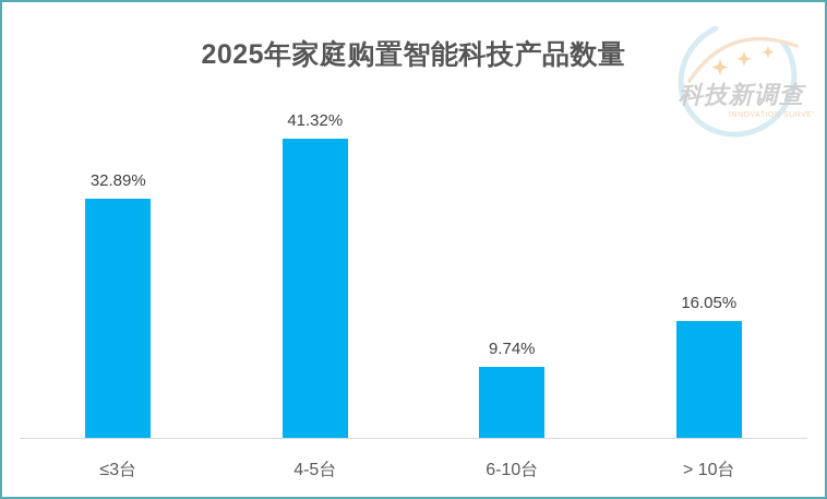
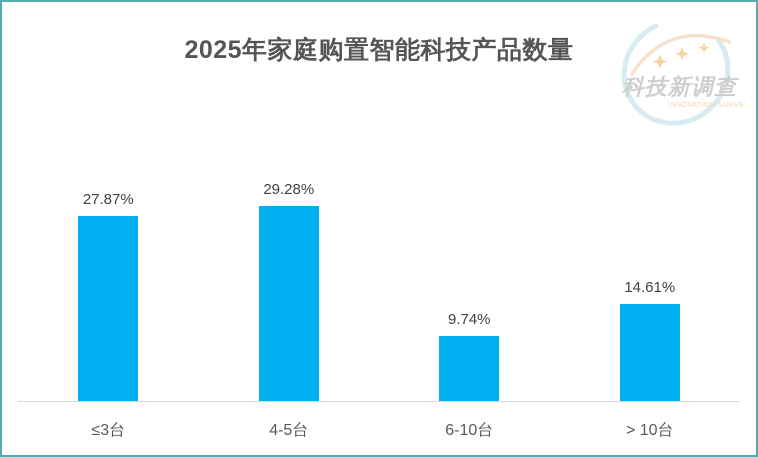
≤3台: 32.89% -> 27.87%
4-5台: 41.32% -> 29.28%
> 10台: 16.05% -> 14.61%
